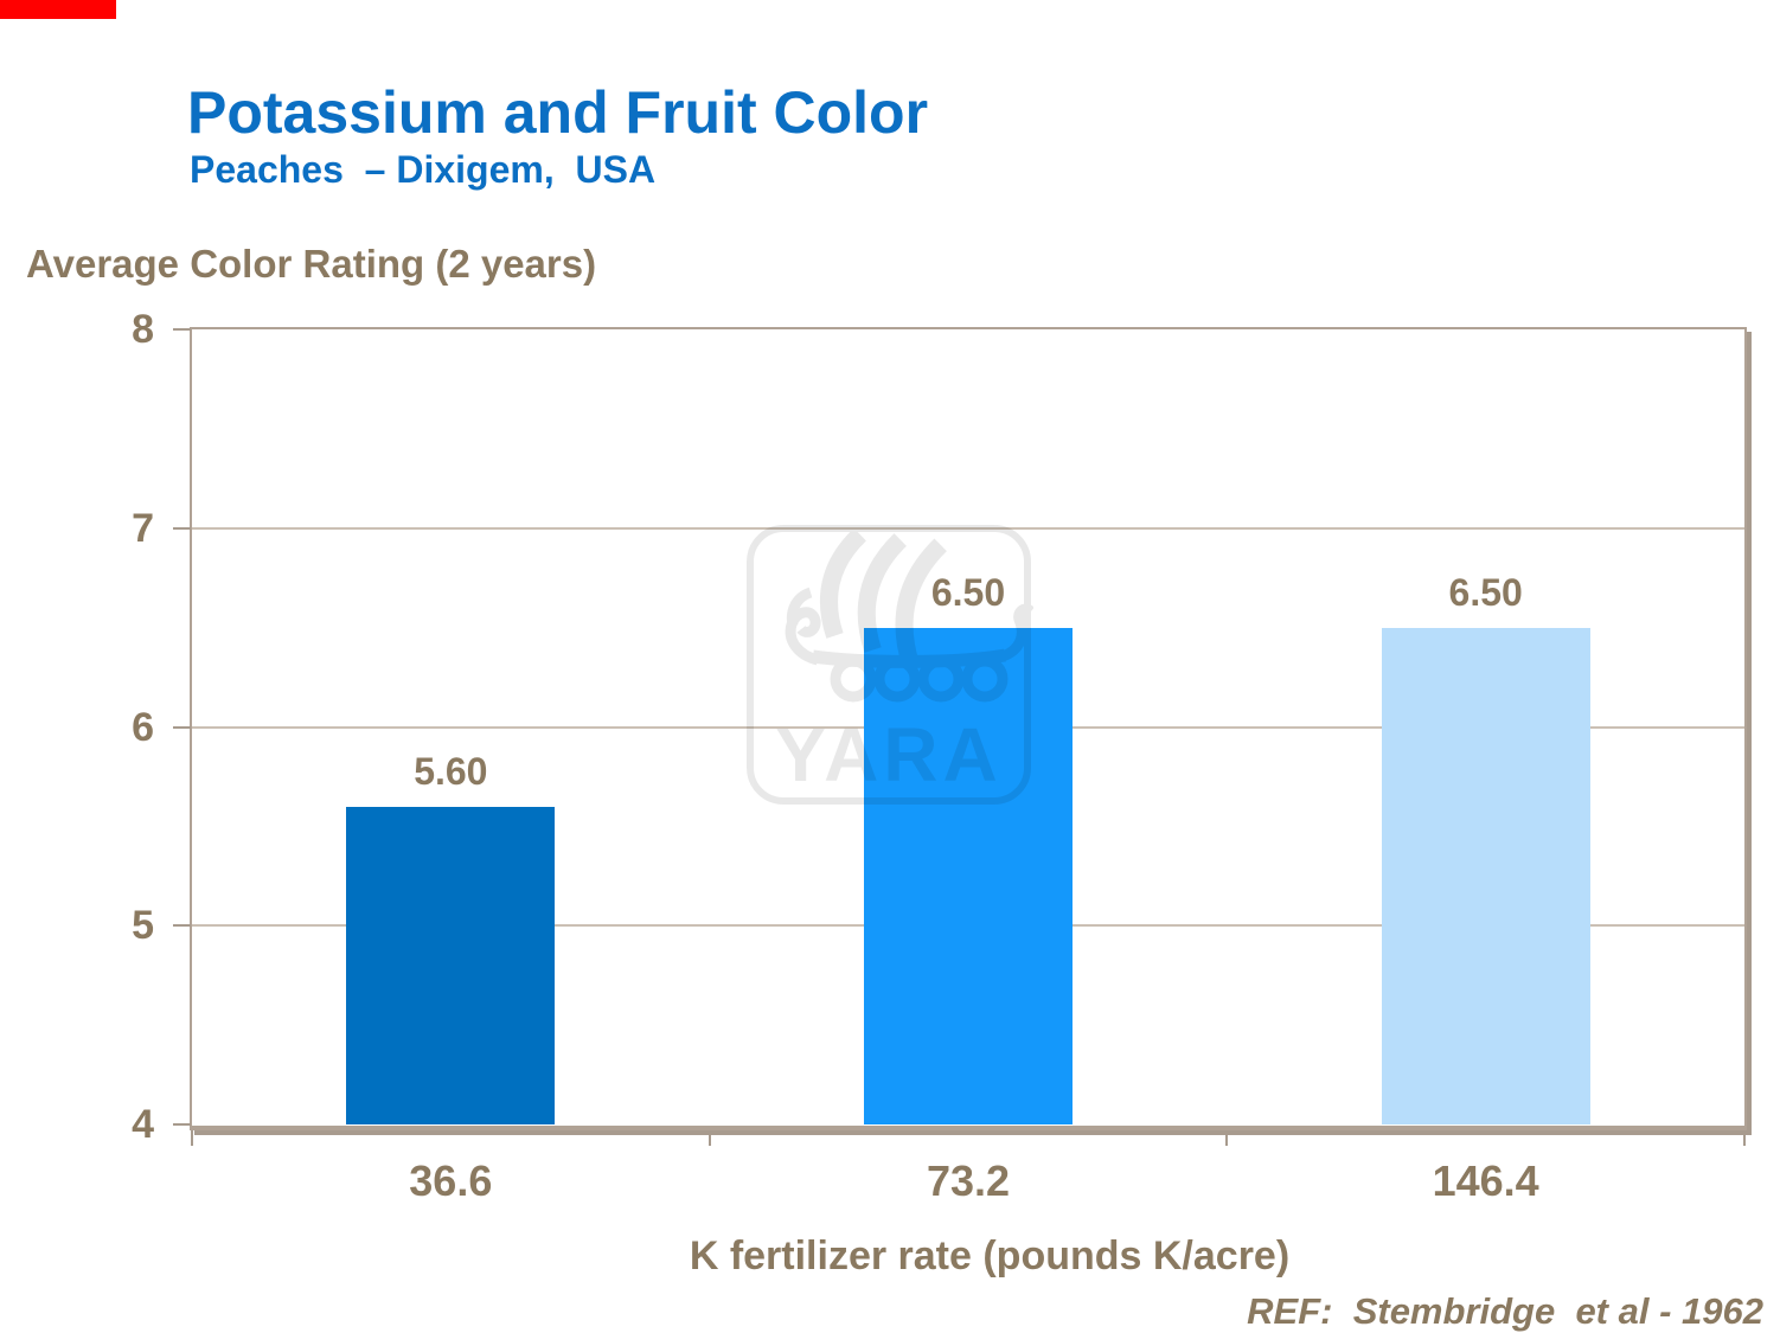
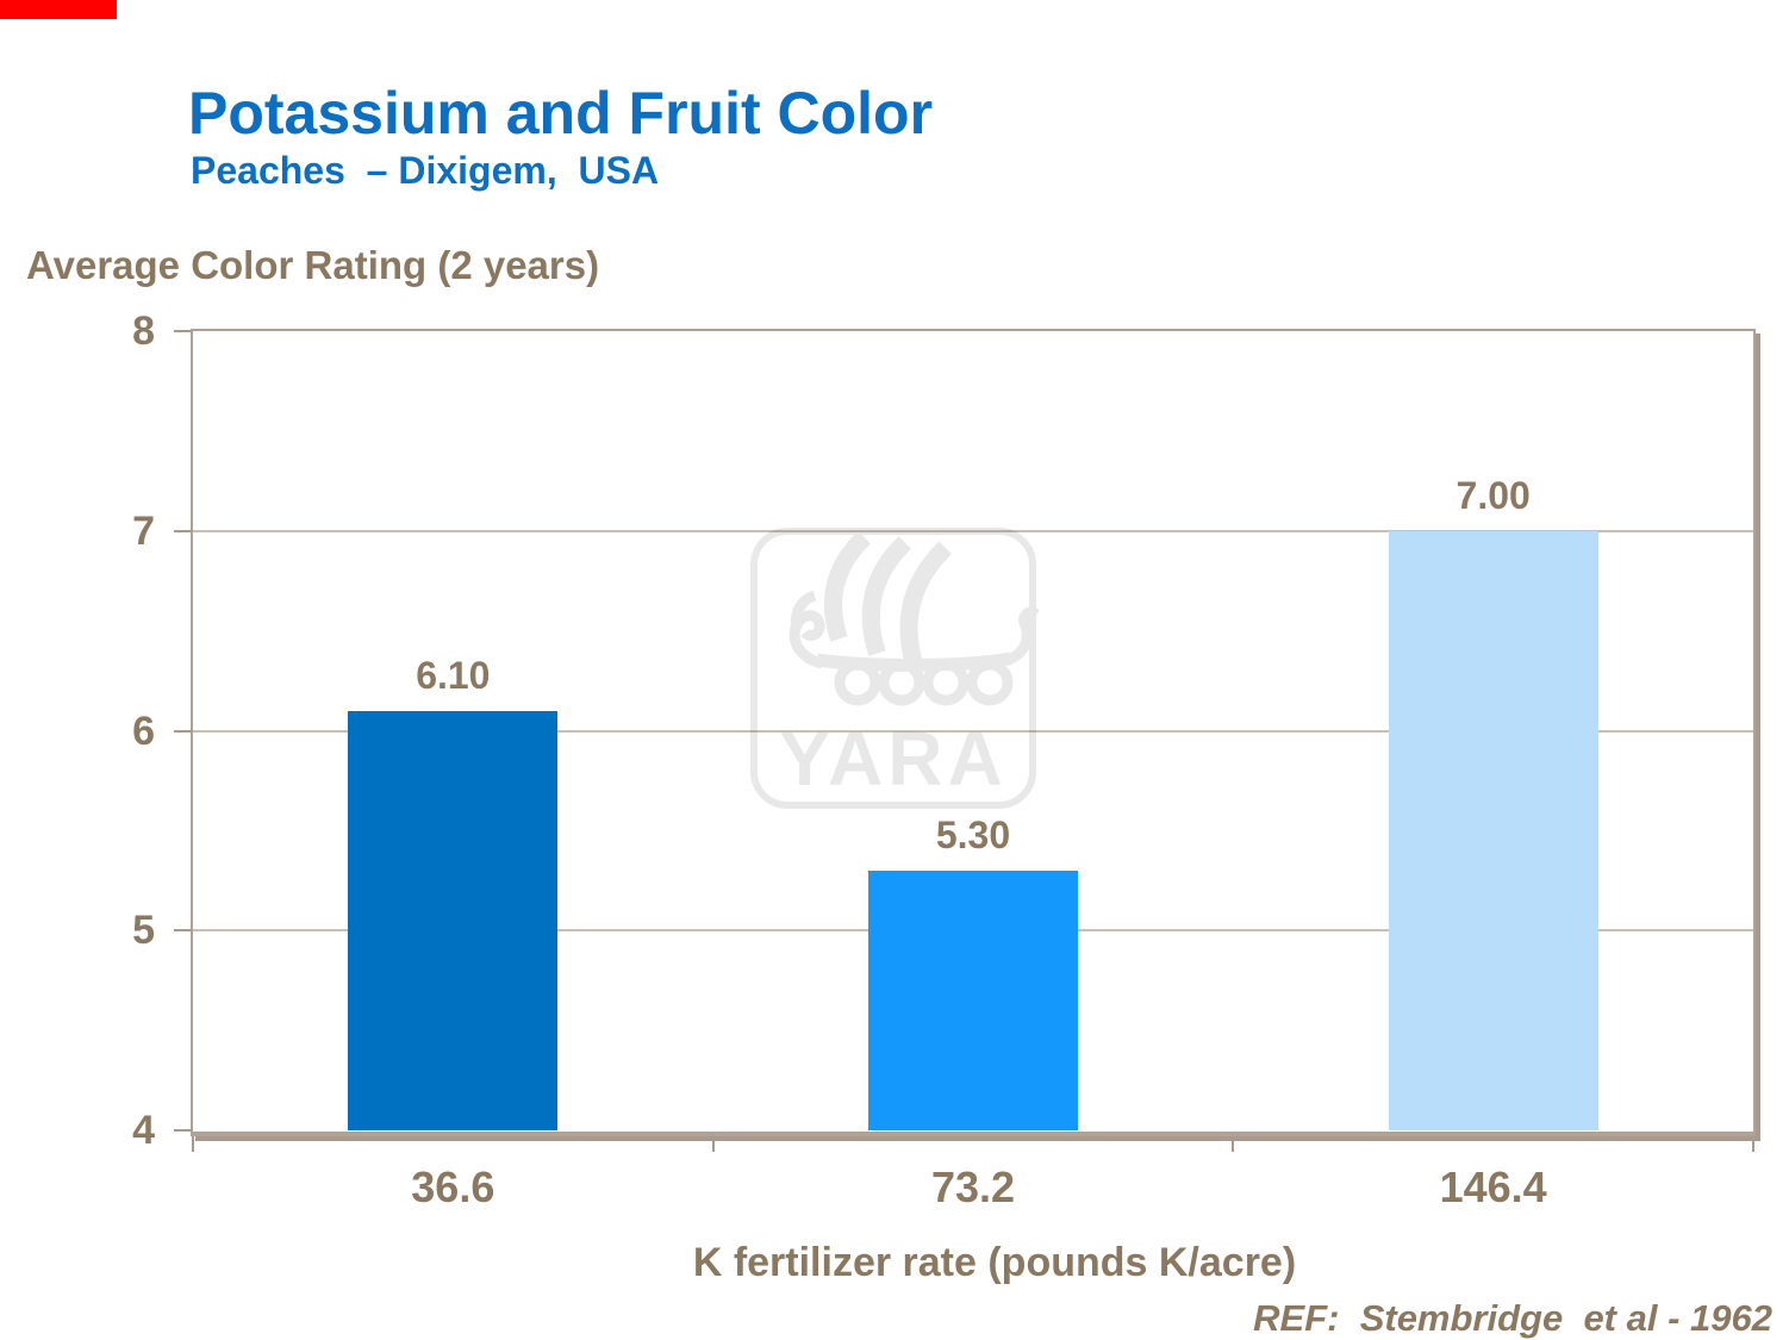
36.6: 5.60 -> 6.10
73.2: 6.50 -> 5.30
146.4: 6.50 -> 7.00
